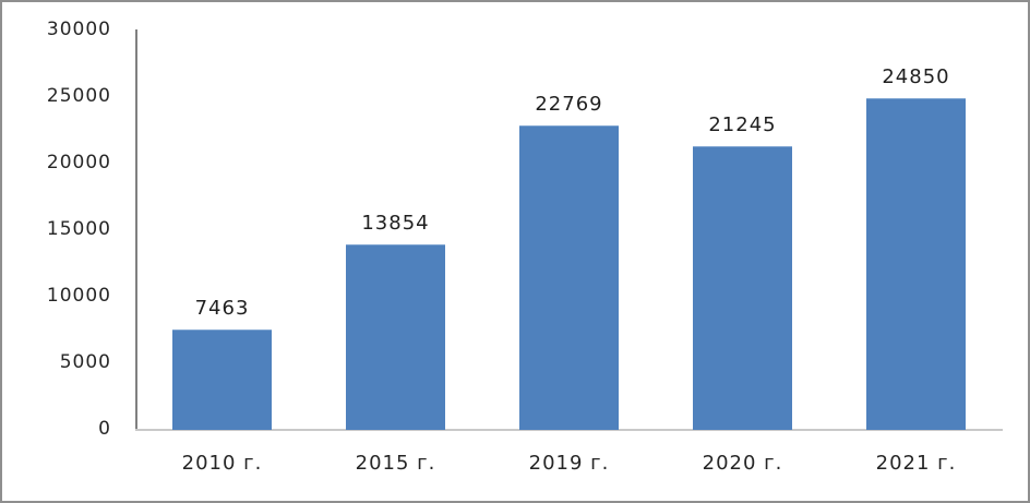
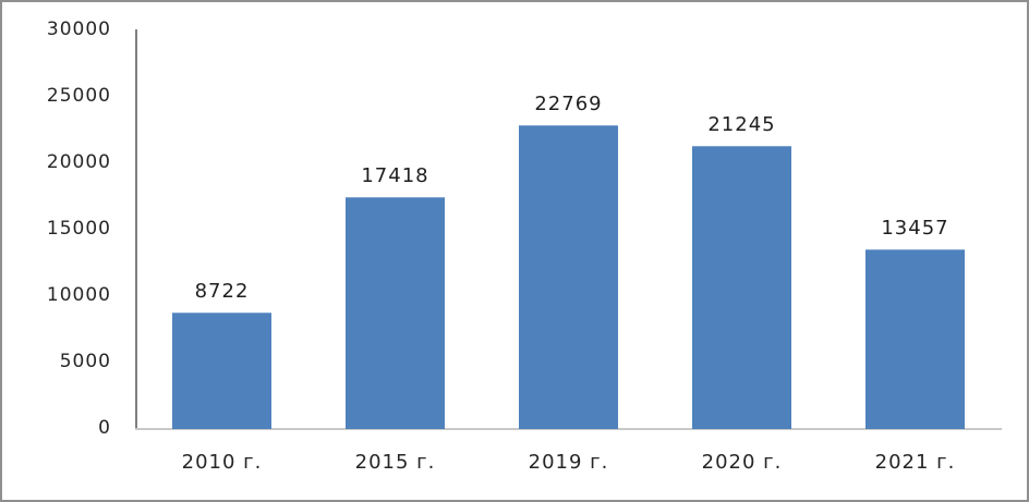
2010 г.: 7463 -> 8722
2015 г.: 13854 -> 17418
2021 г.: 24850 -> 13457
